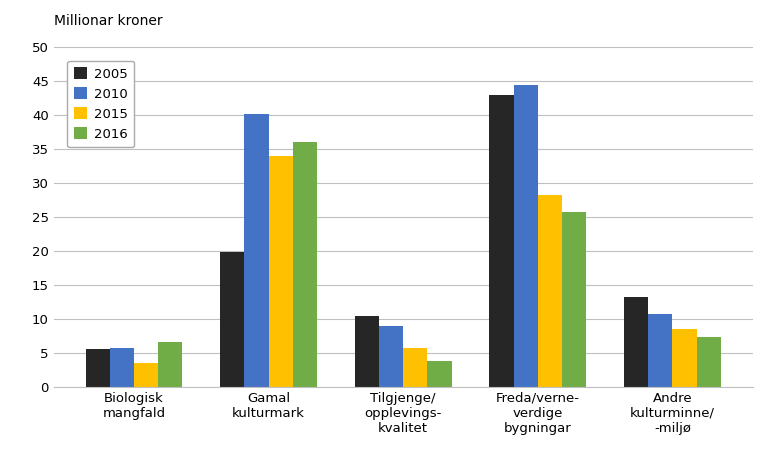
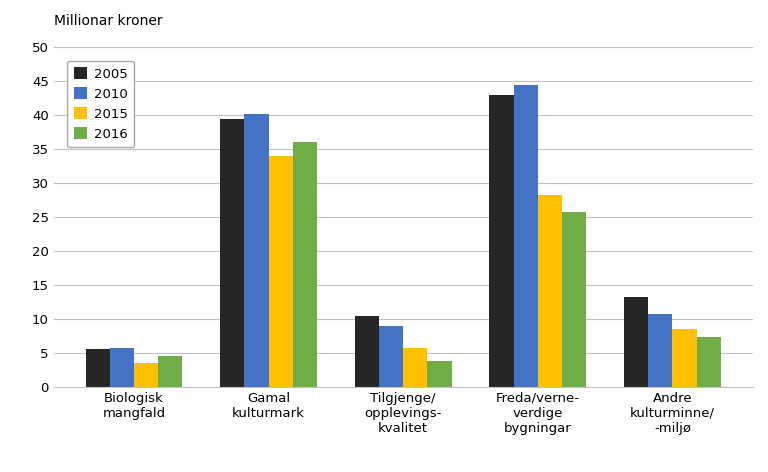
2016/Biologisk mangfald: 6.6 -> 4.6
2005/Gamal kulturmark: 19.8 -> 39.5
